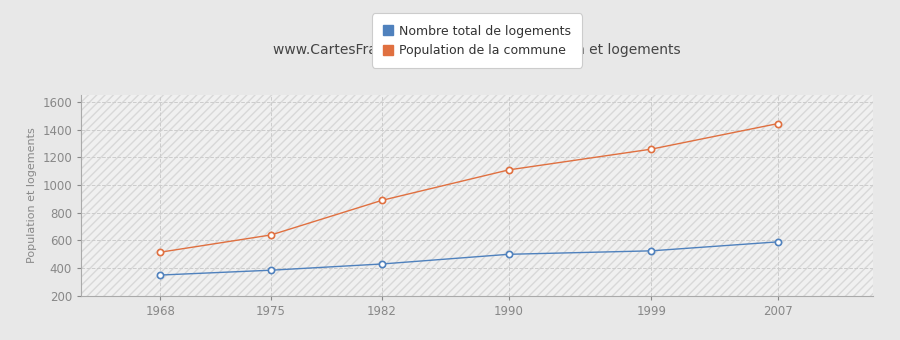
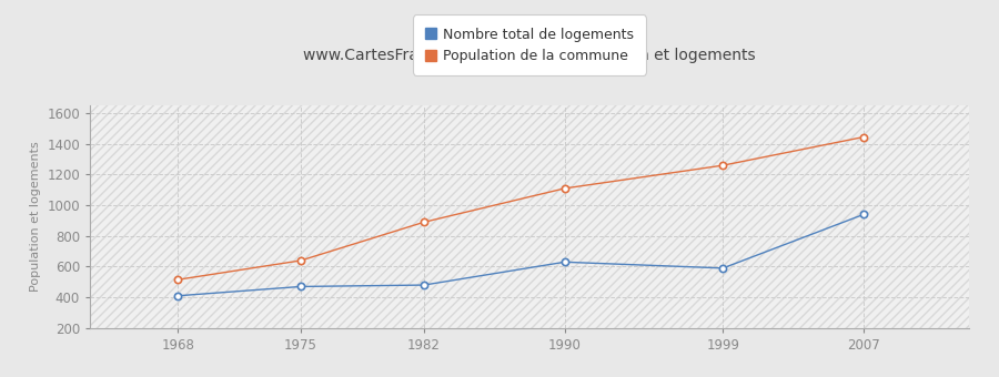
Nombre total de logements/1968: 350 -> 410
Nombre total de logements/1975: 380 -> 470
Nombre total de logements/1982: 430 -> 480
Nombre total de logements/1990: 500 -> 630
Nombre total de logements/1999: 520 -> 590
Nombre total de logements/2007: 590 -> 940
